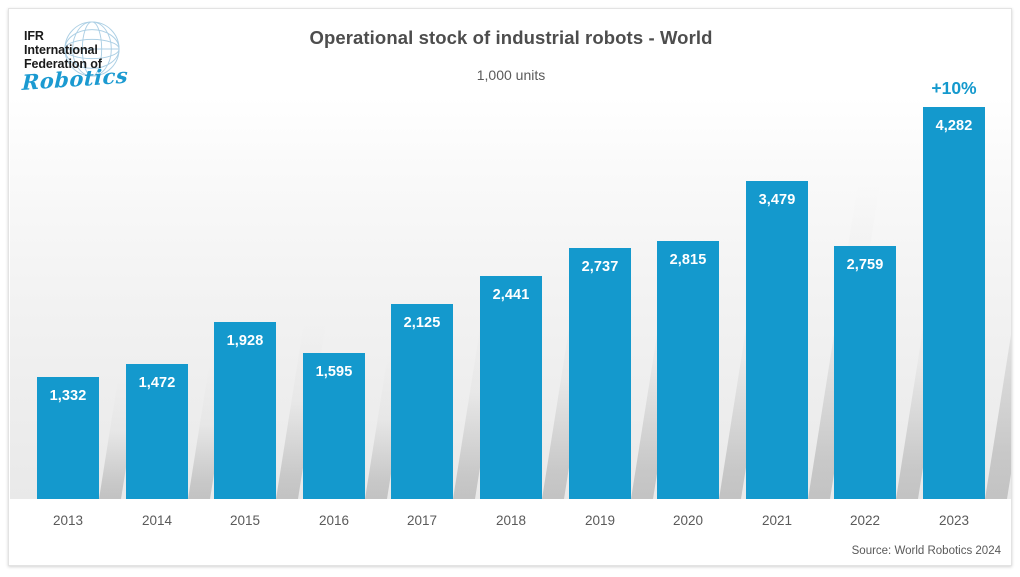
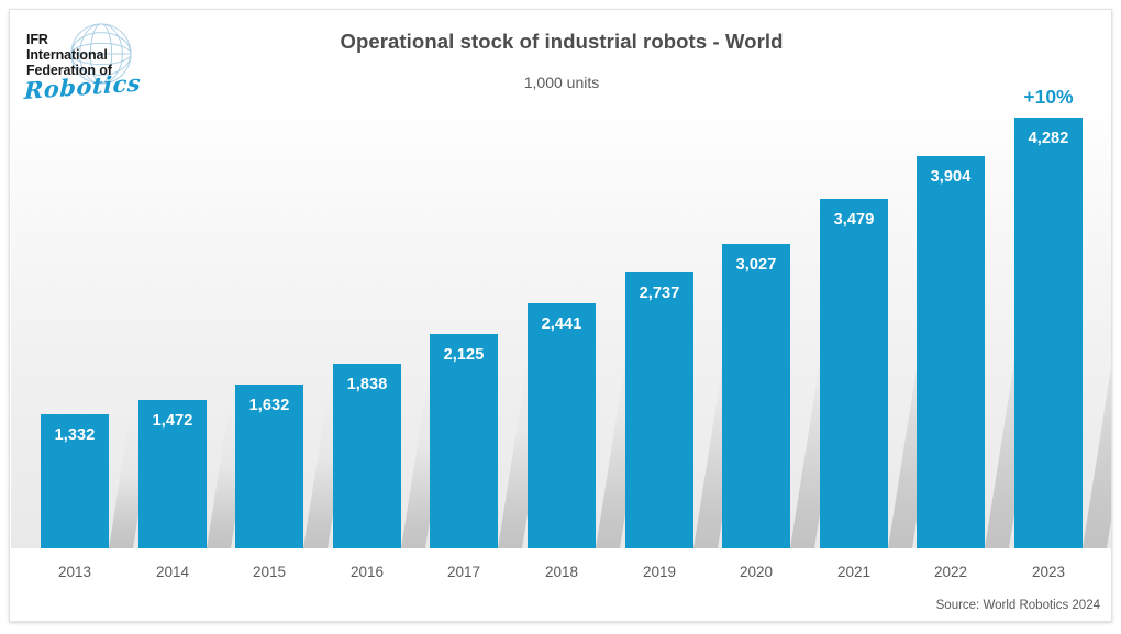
2015: 1,928 -> 1,632
2016: 1,595 -> 1,838
2020: 2,815 -> 3,027
2022: 2,759 -> 3,904
